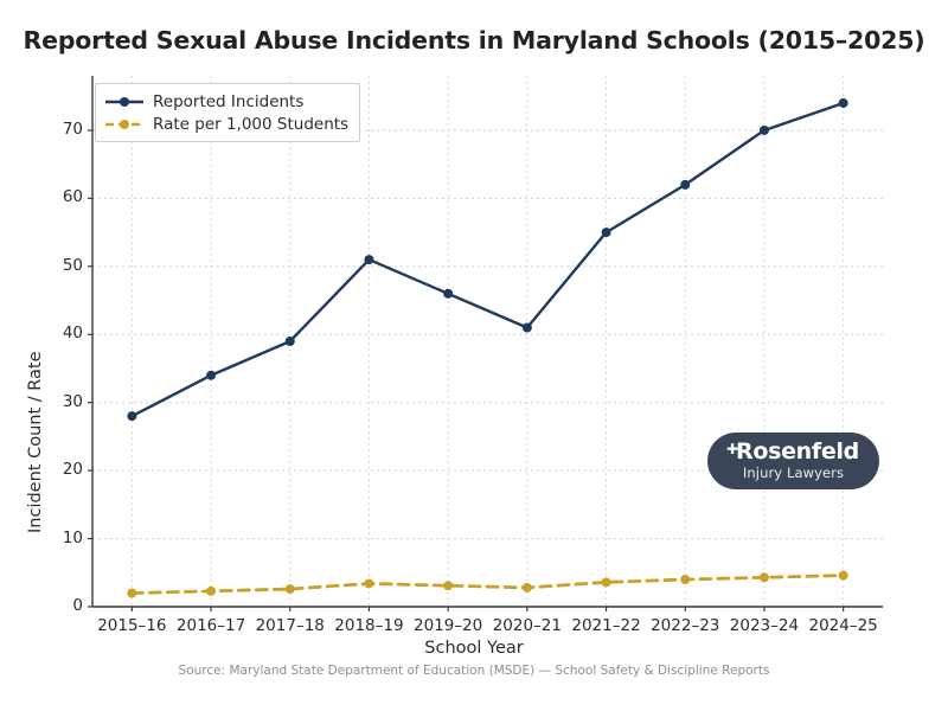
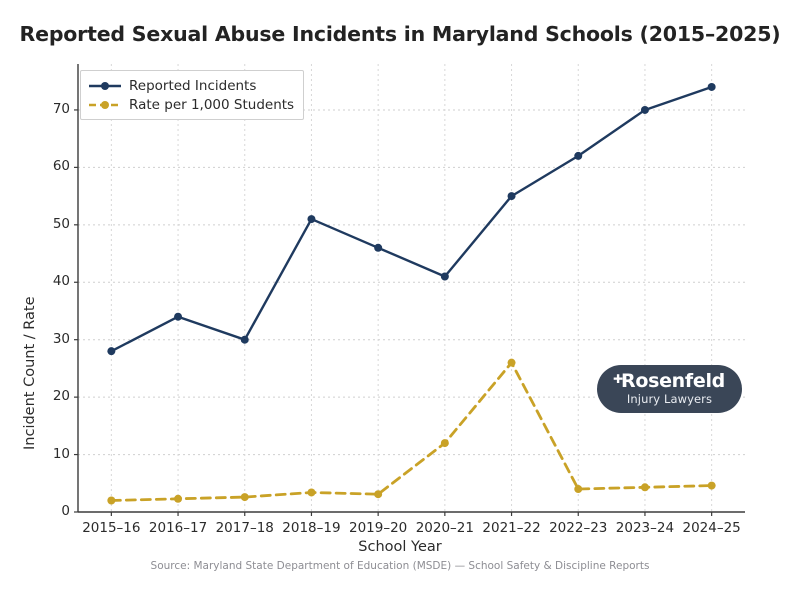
Reported Incidents/2017–18: 39 -> 30
Rate per 1,000 Students/2020–21: 3 -> 12
Rate per 1,000 Students/2021–22: 4 -> 26
